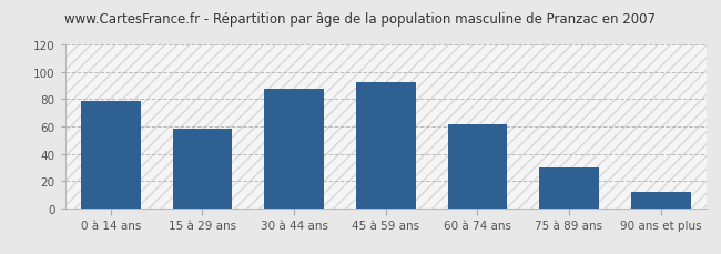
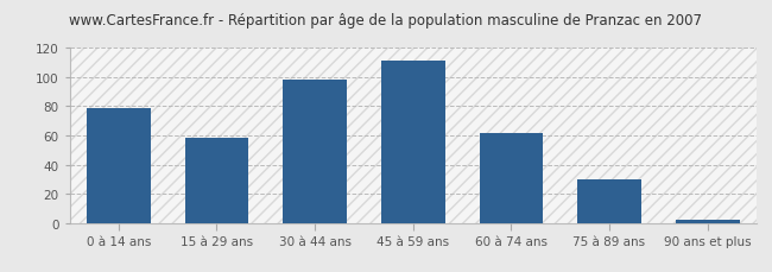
30 à 44 ans: 88 -> 98
45 à 59 ans: 93 -> 111
90 ans et plus: 12 -> 2
